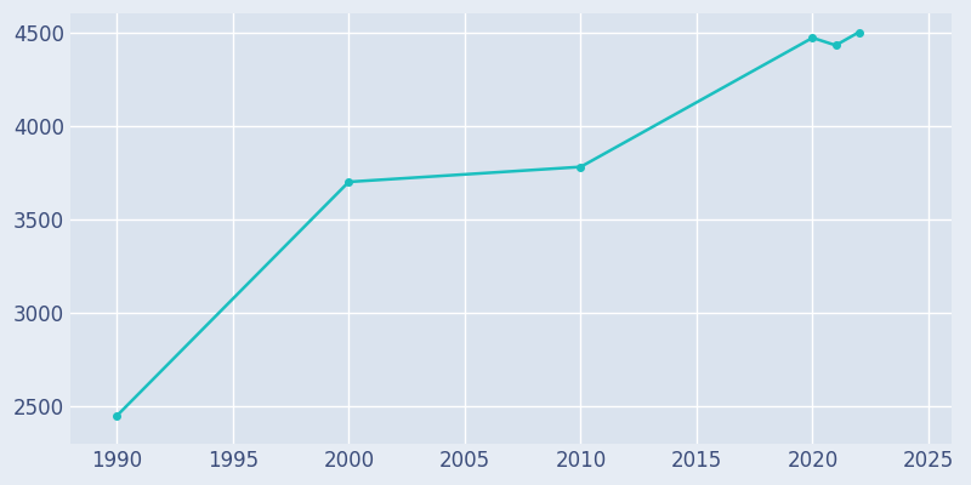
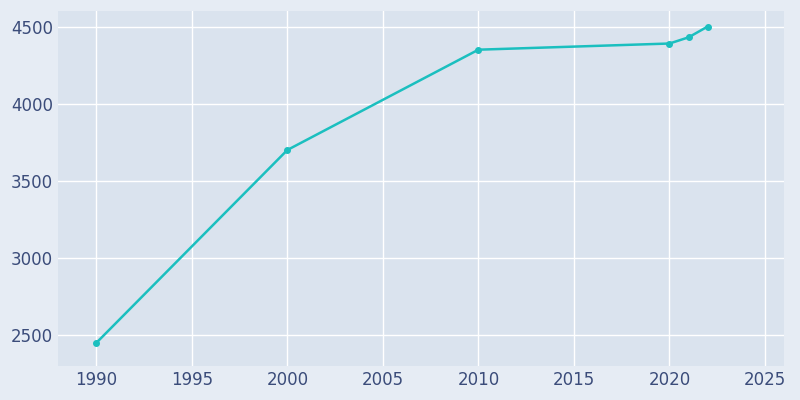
2010: 3780 -> 4350
2020: 4470 -> 4390
